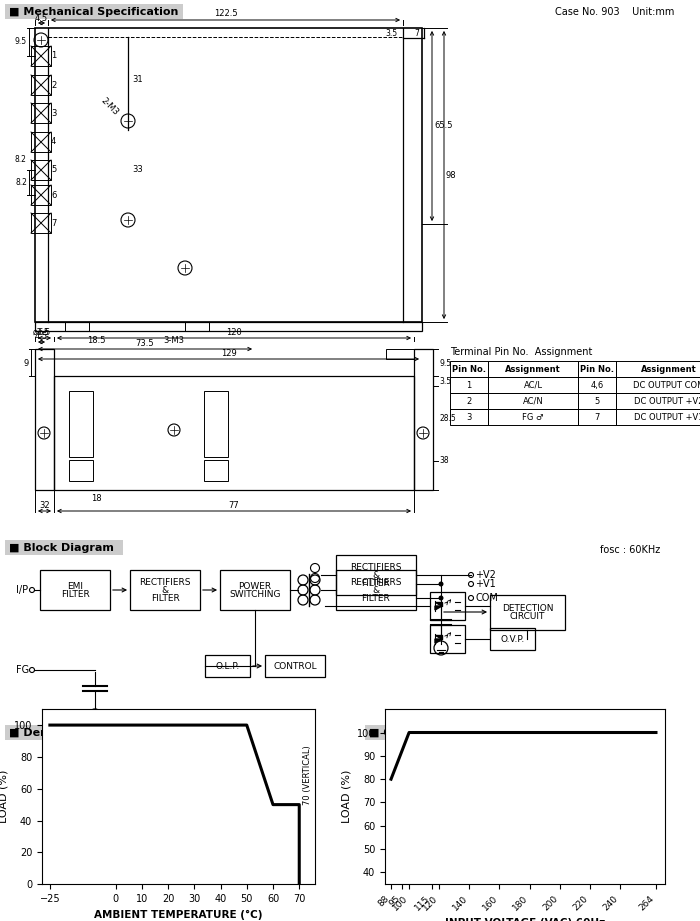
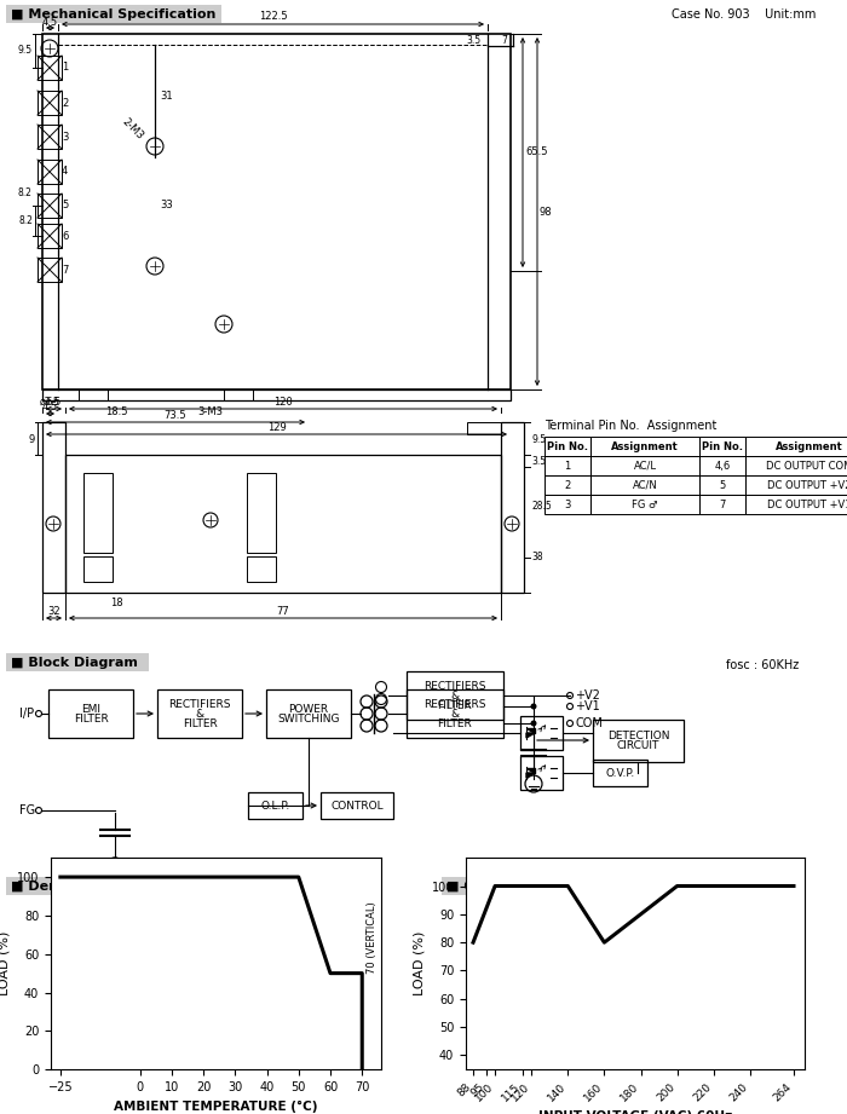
160: 100 -> 80
180: 100 -> 90
